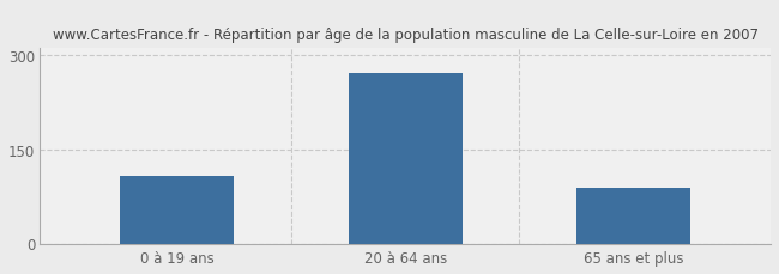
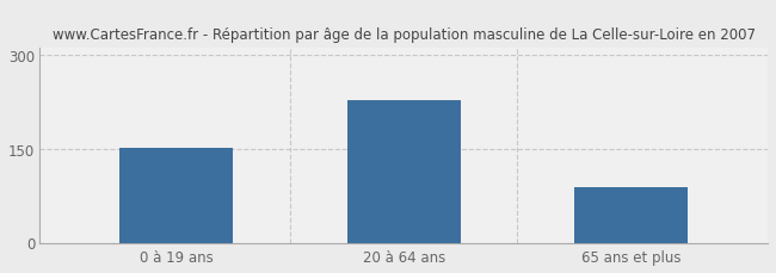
0 à 19 ans: 107 -> 152
20 à 64 ans: 270 -> 228
